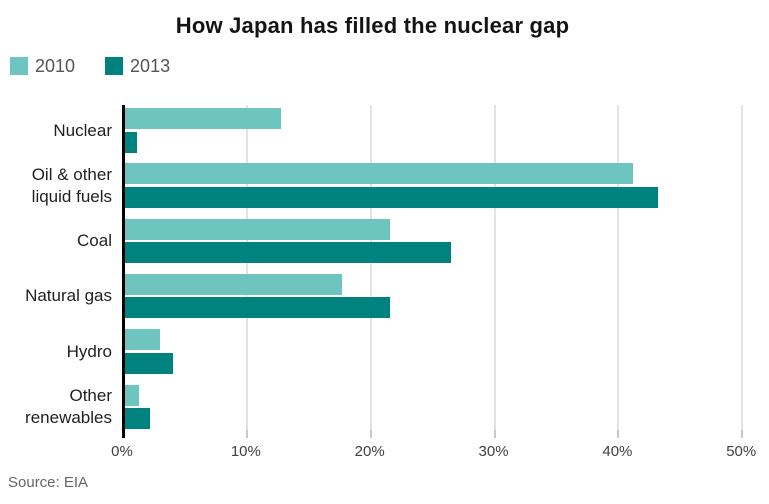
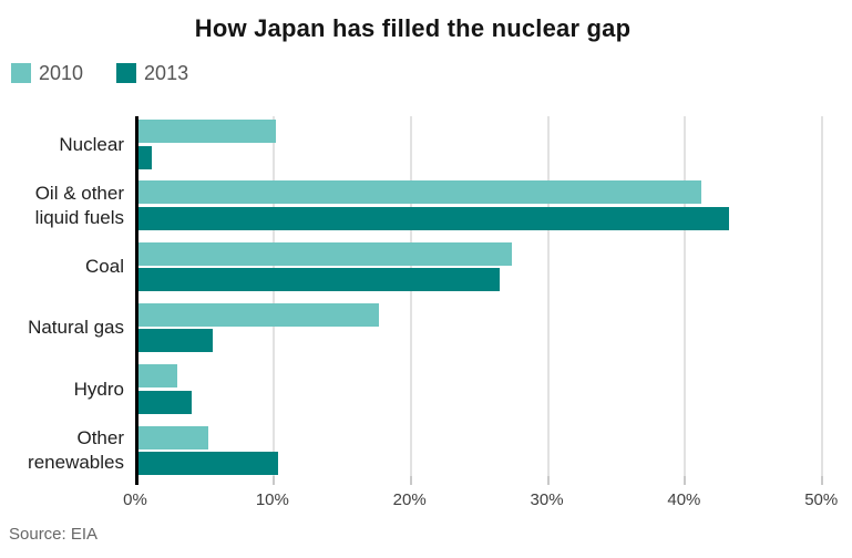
2010/Nuclear: 12.6% -> 10.0%
2010/Coal: 21.4% -> 27.2%
2013/Natural gas: 21.4% -> 5.4%
2010/Other renewables: 1.1% -> 5.1%
2013/Other renewables: 2.0% -> 10.2%
